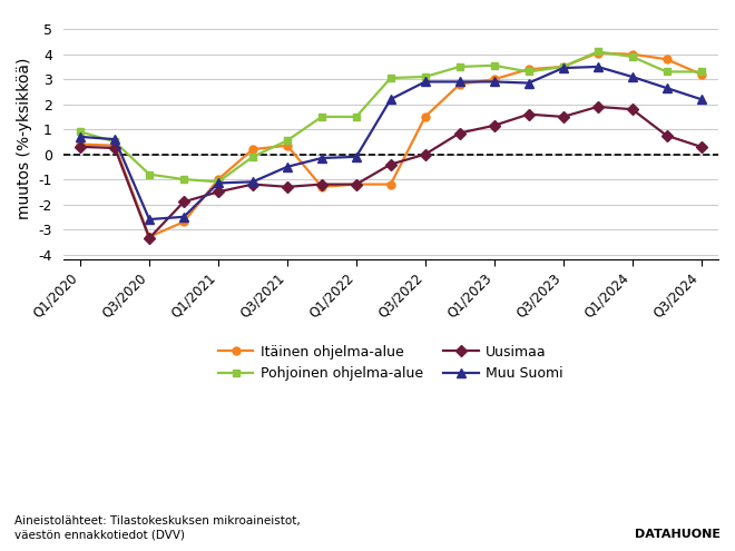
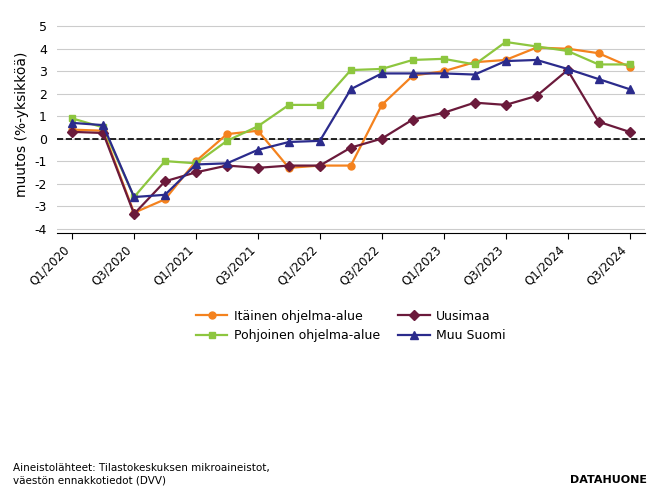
Pohjoinen ohjelma-alue/Q3/2020: -0.80 -> -2.60
Pohjoinen ohjelma-alue/Q3/2023: 3.50 -> 4.30
Uusimaa/Q1/2024: 1.80 -> 3.05
